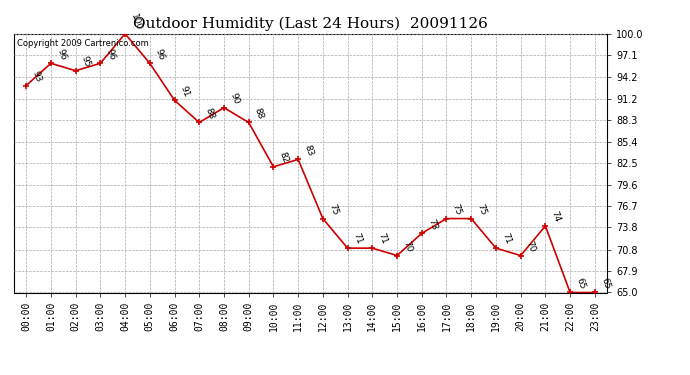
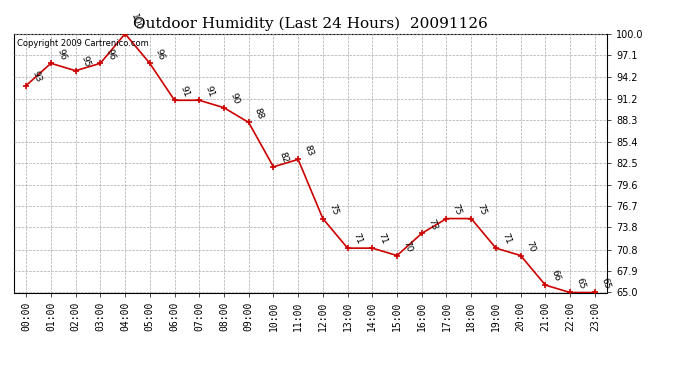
07:00: 88 -> 91
21:00: 74 -> 66
